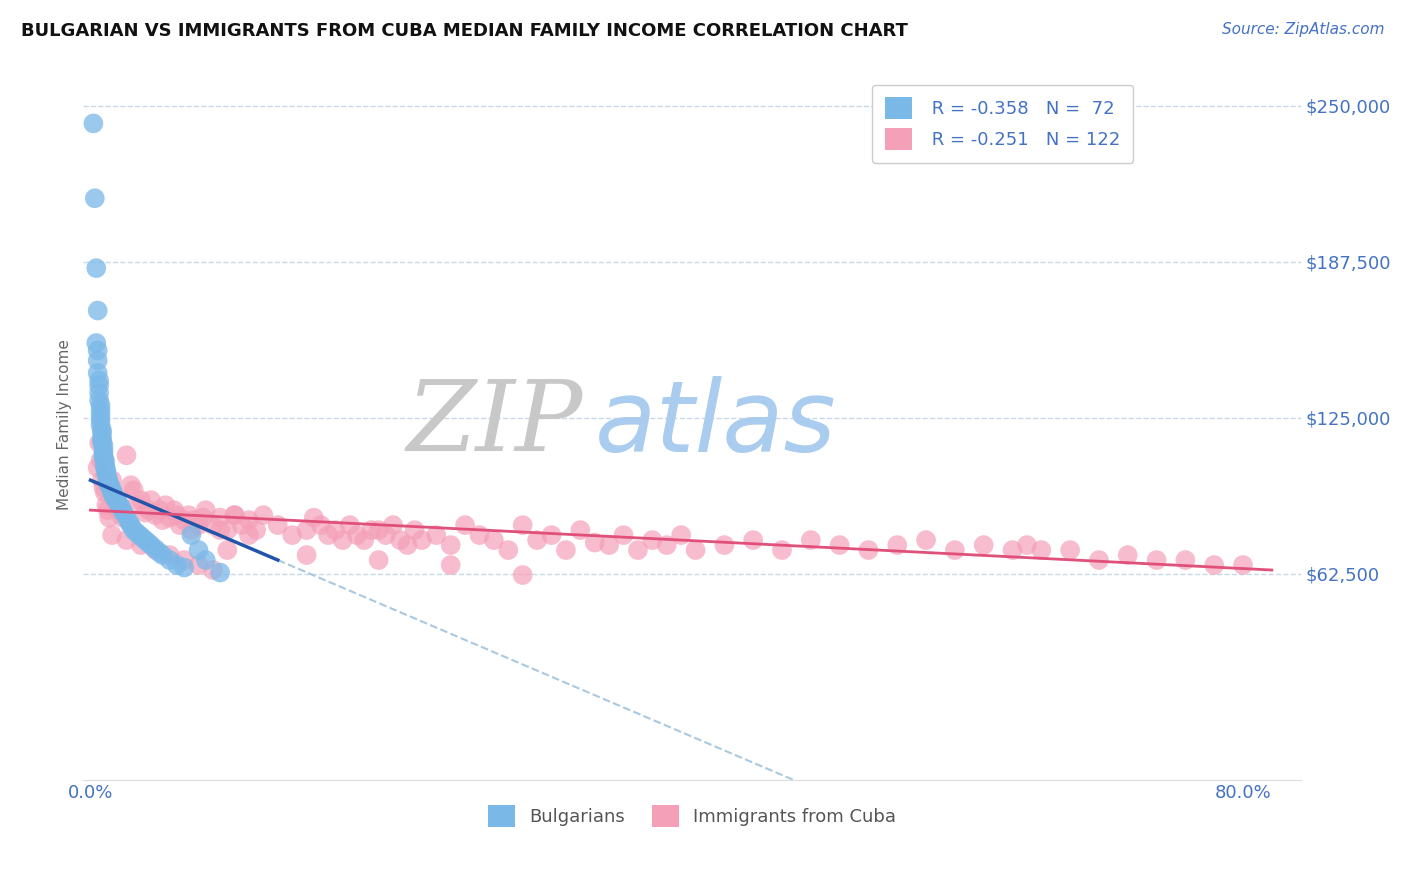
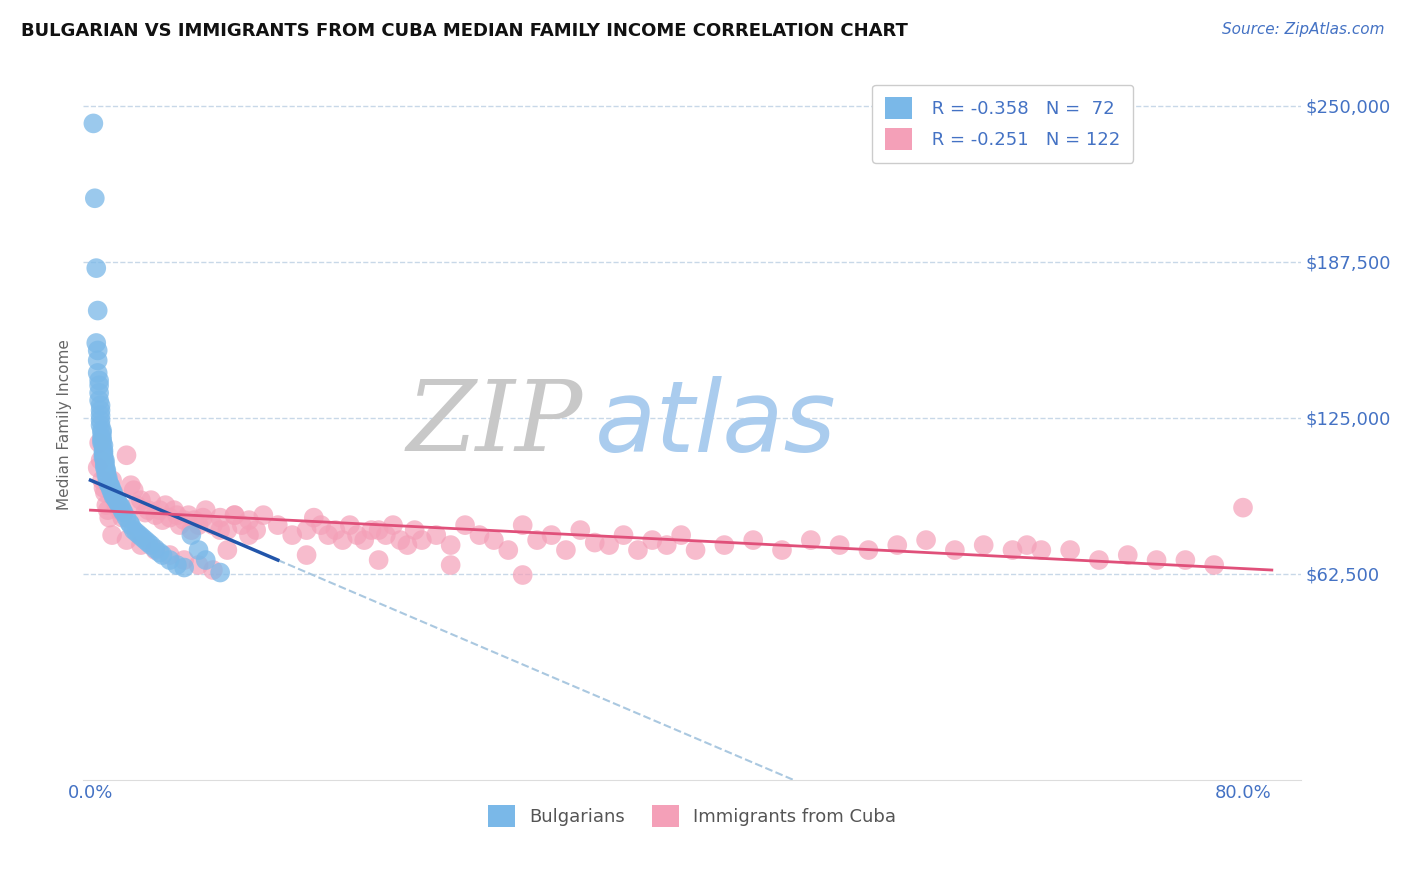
Immigrants from Cuba/80.0%: $66,000 -> $89,000
